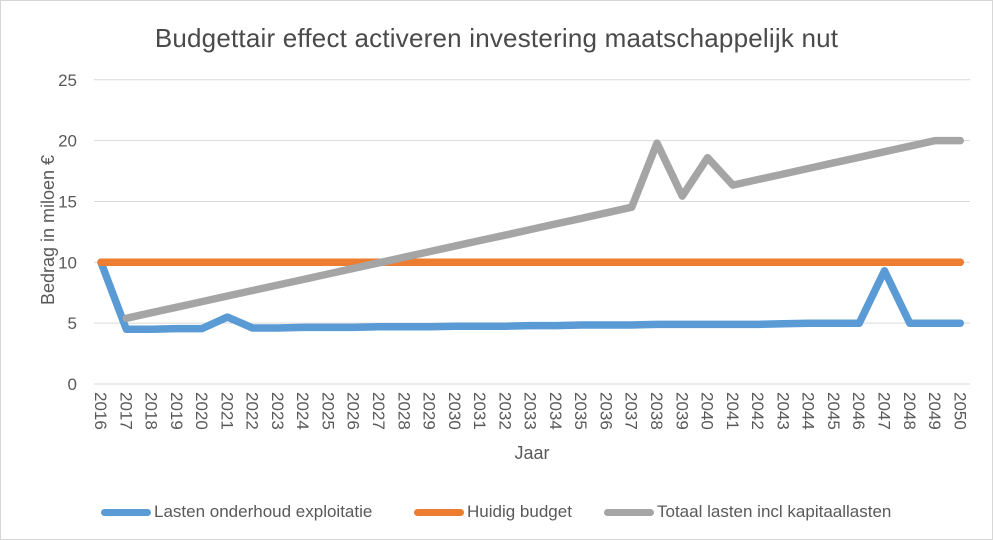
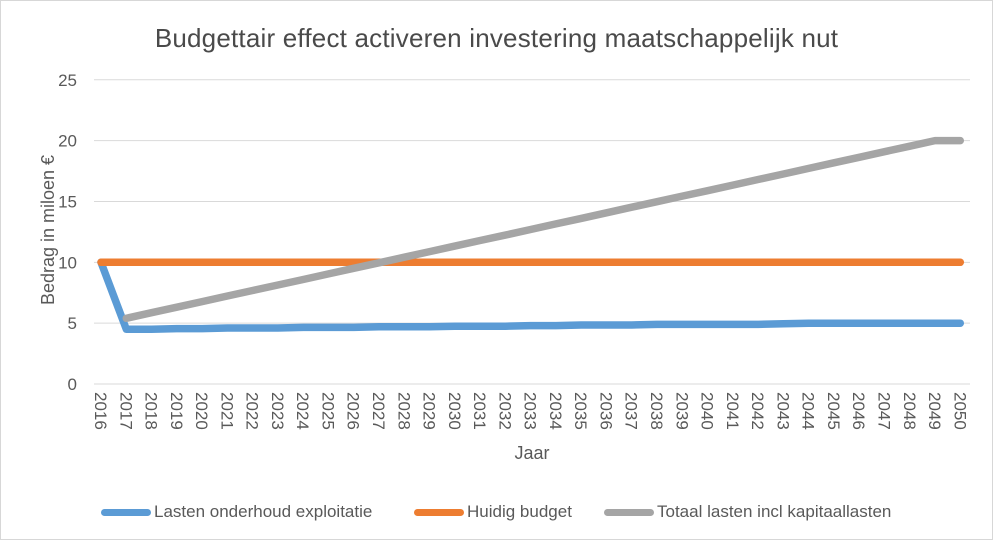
Lasten onderhoud exploitatie/2021: 5.5 -> 4.6
Totaal lasten incl kapitaallasten/2038: 19.8 -> 15.0
Totaal lasten incl kapitaallasten/2040: 18.6 -> 15.9
Lasten onderhoud exploitatie/2047: 9.3 -> 5.0
